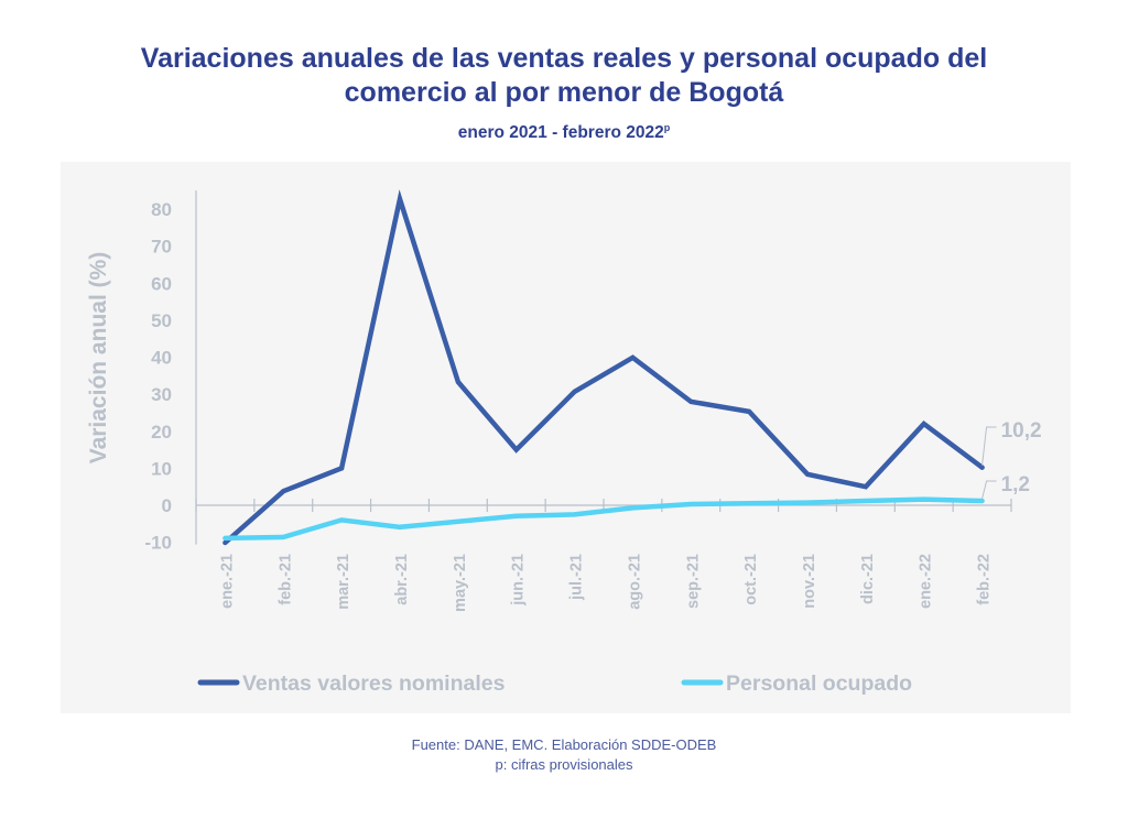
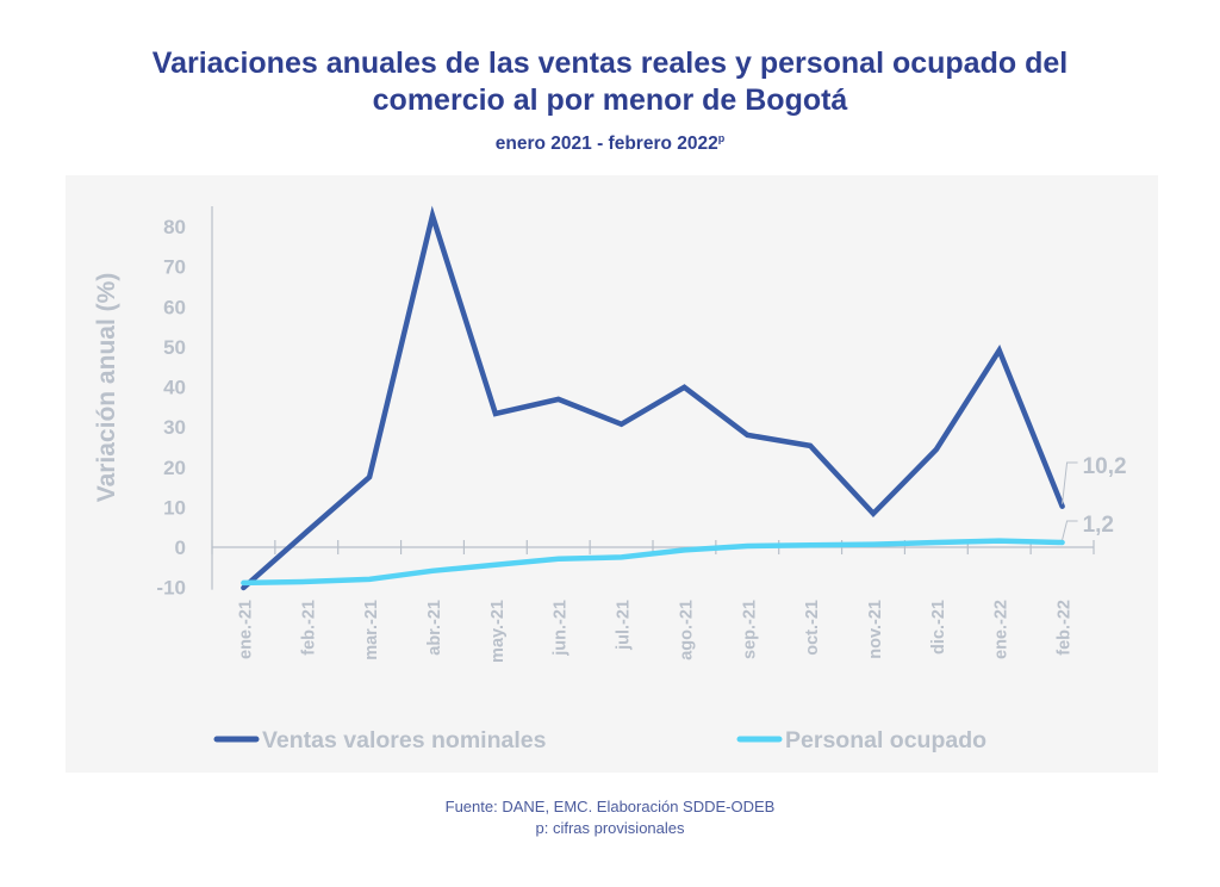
Ventas valores nominales/mar.-21: 10 -> 18
Personal ocupado/mar.-21: -4 -> -8
Ventas valores nominales/jun.-21: 15 -> 37
Ventas valores nominales/dic.-21: 5 -> 24
Ventas valores nominales/ene.-22: 22 -> 49
